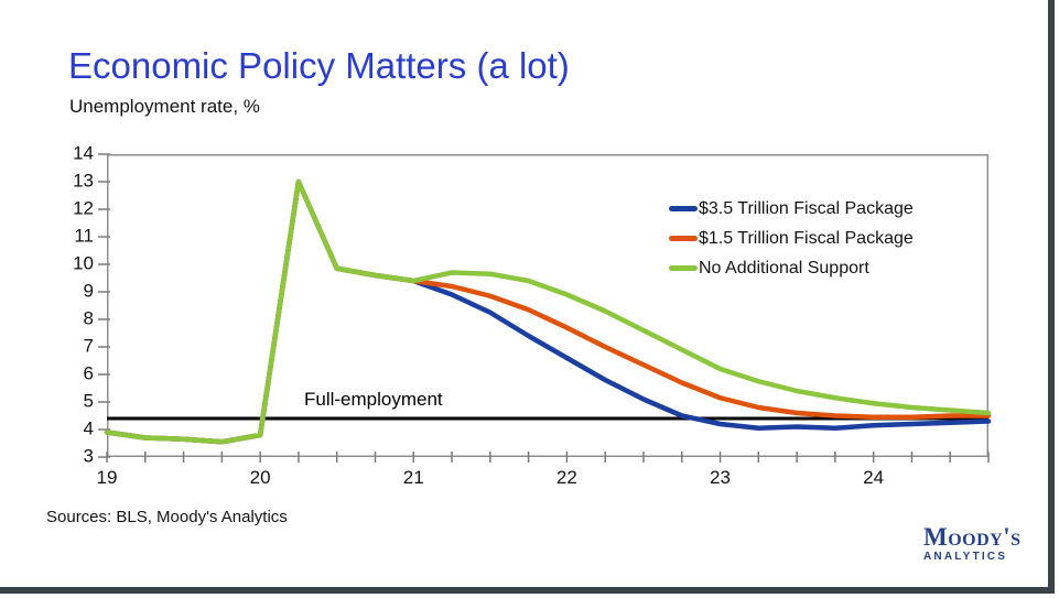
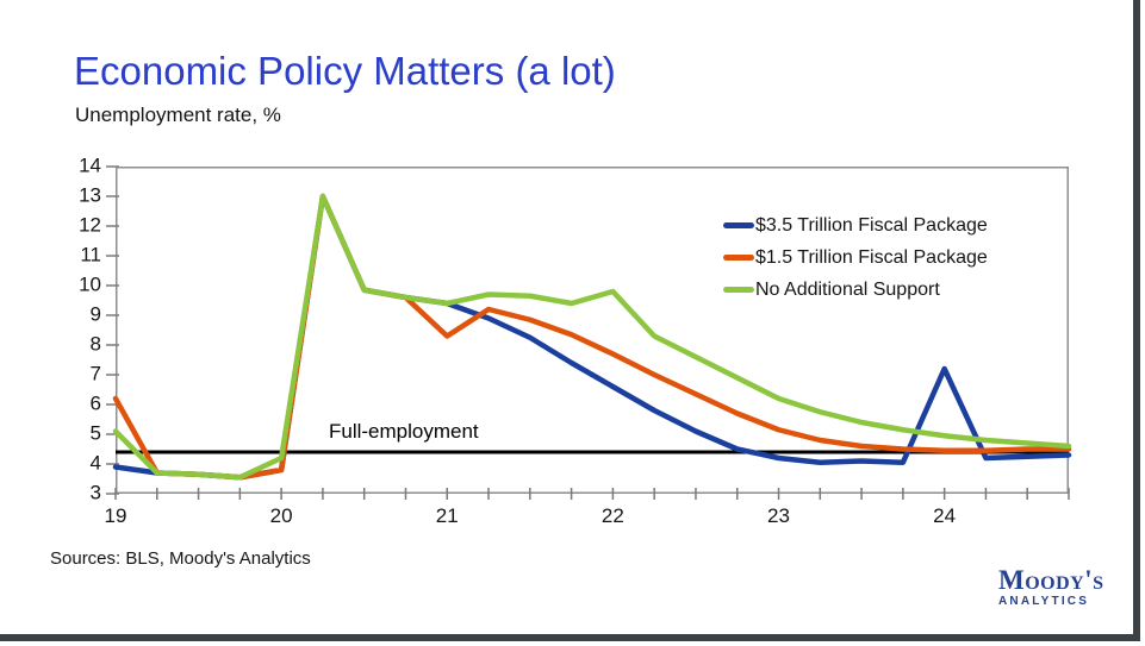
$1.5 Trillion Fiscal Package/19: 3.9 -> 6.2
No Additional Support/19: 3.9 -> 5.1
No Additional Support/20: 3.8 -> 4.2
$1.5 Trillion Fiscal Package/21: 9.4 -> 8.3
No Additional Support/22: 8.9 -> 9.8
$3.5 Trillion Fiscal Package/24: 4.2 -> 7.2
